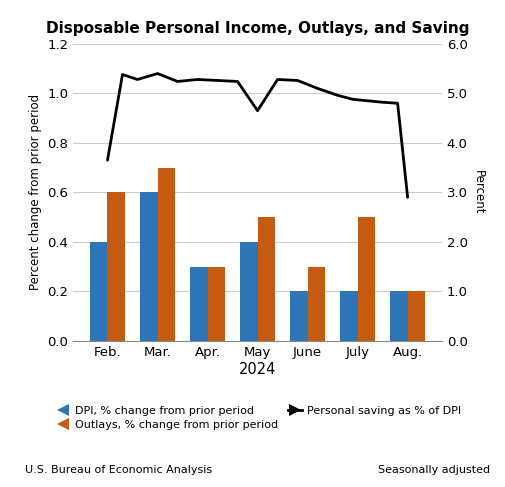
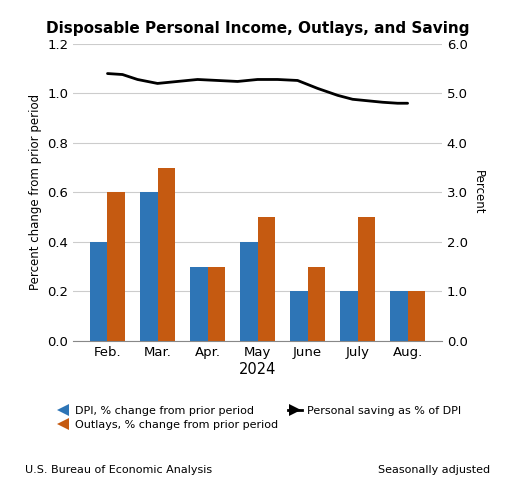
Personal saving as % of DPI/Feb.: 3.65 -> 5.40
Personal saving as % of DPI/Mar.: 5.40 -> 5.20
Personal saving as % of DPI/May: 4.65 -> 5.28
Personal saving as % of DPI/Aug.: 2.90 -> 4.80
